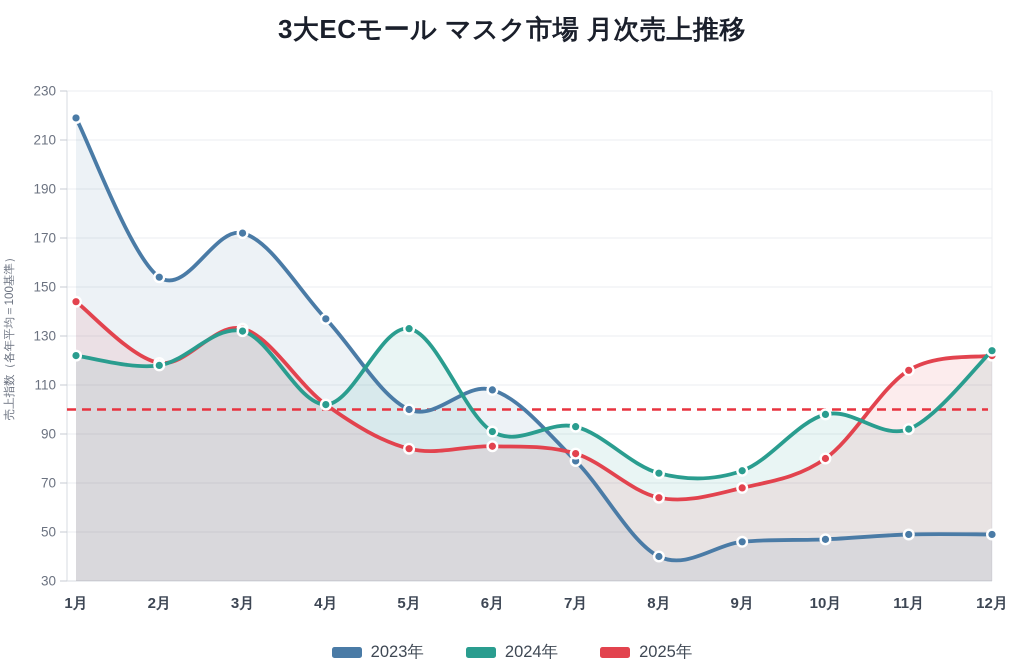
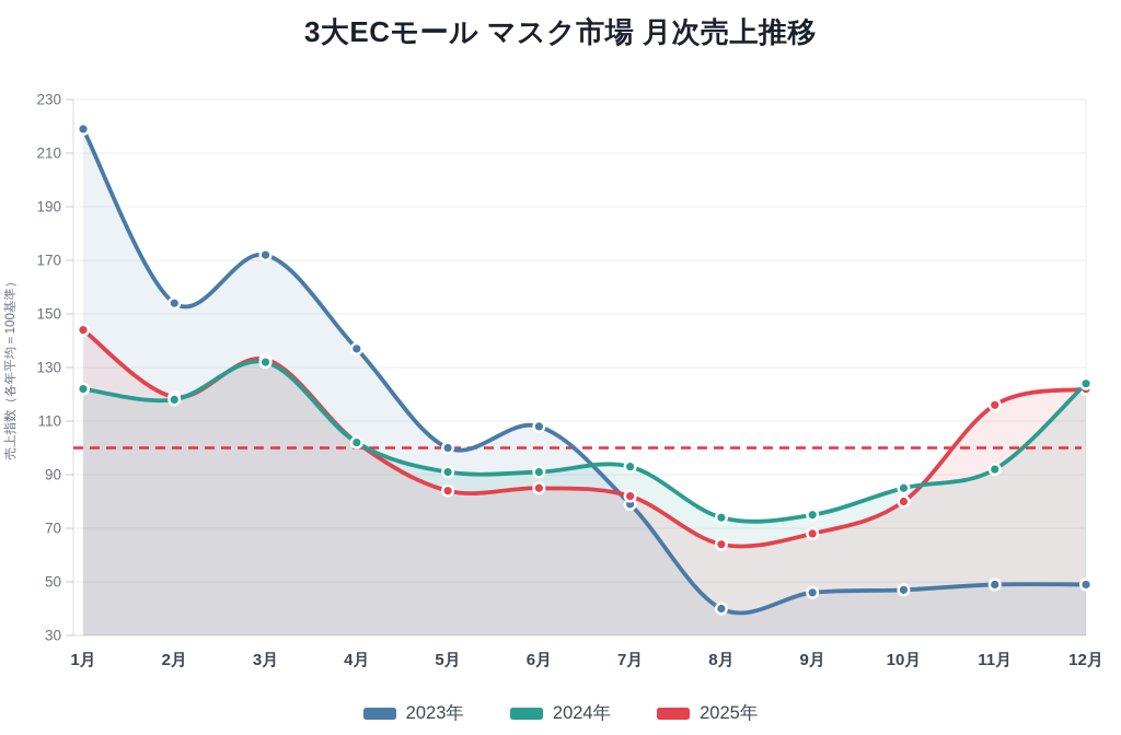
2024年/5月: 133 -> 91
2024年/10月: 98 -> 85
